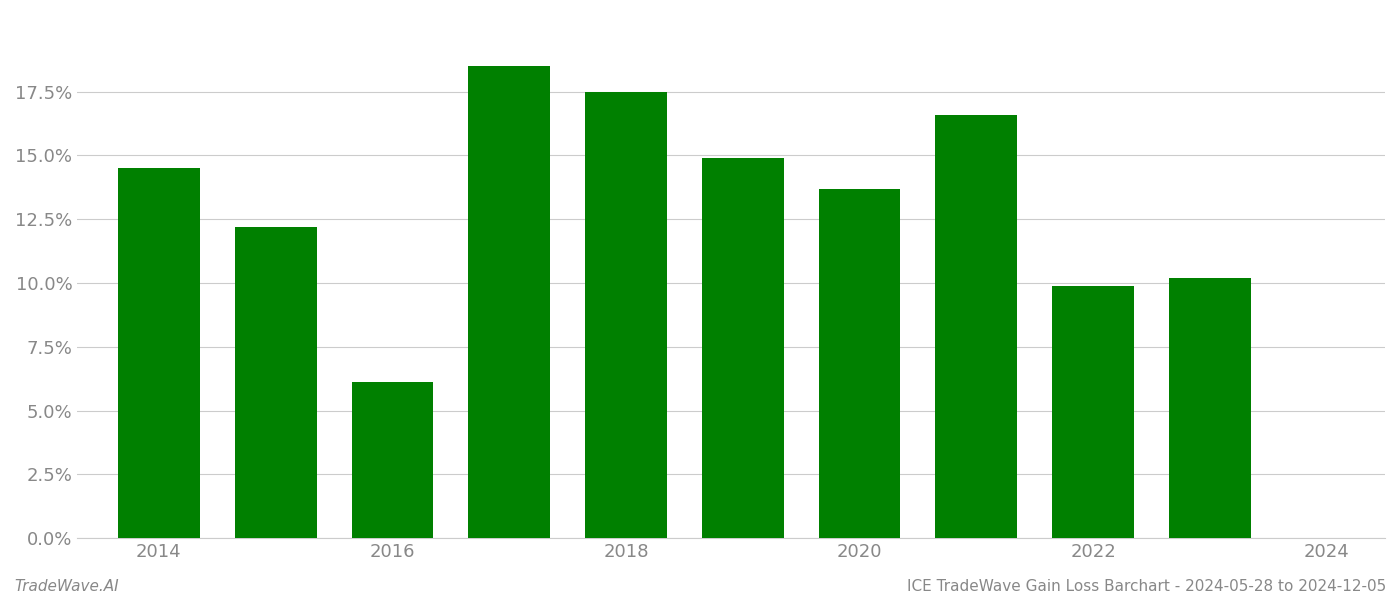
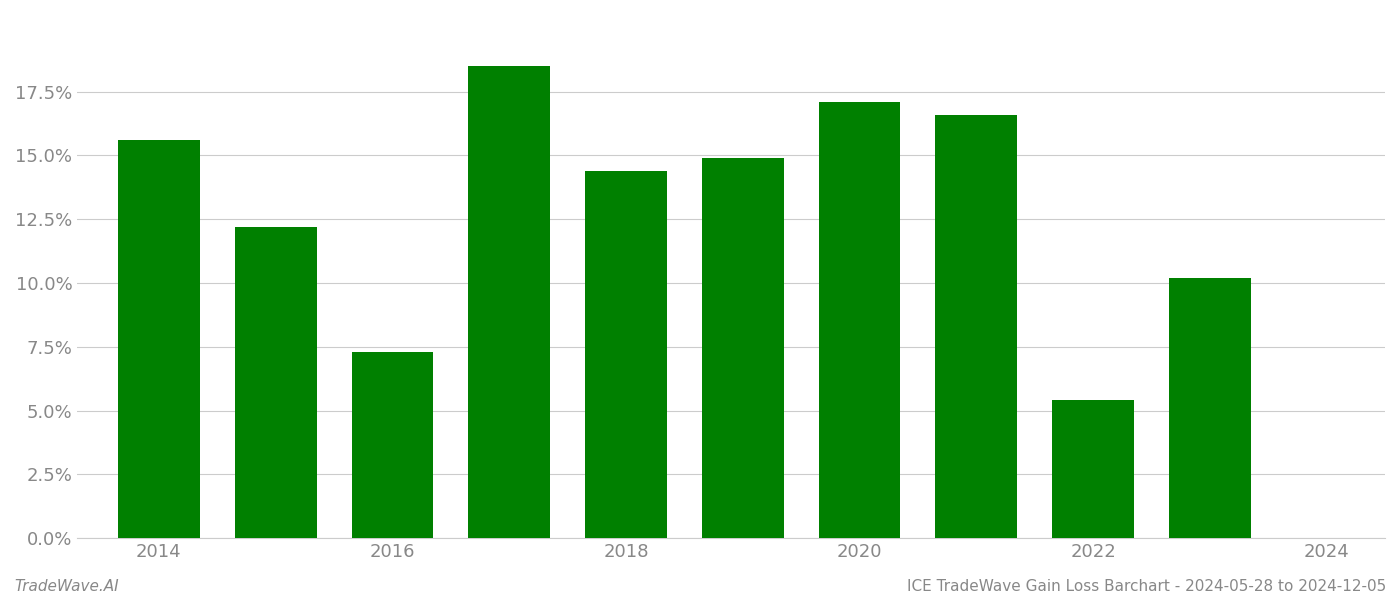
2014: 14.5% -> 15.6%
2016: 6.1% -> 7.3%
2018: 17.5% -> 14.4%
2020: 13.7% -> 17.1%
2022: 9.9% -> 5.4%
